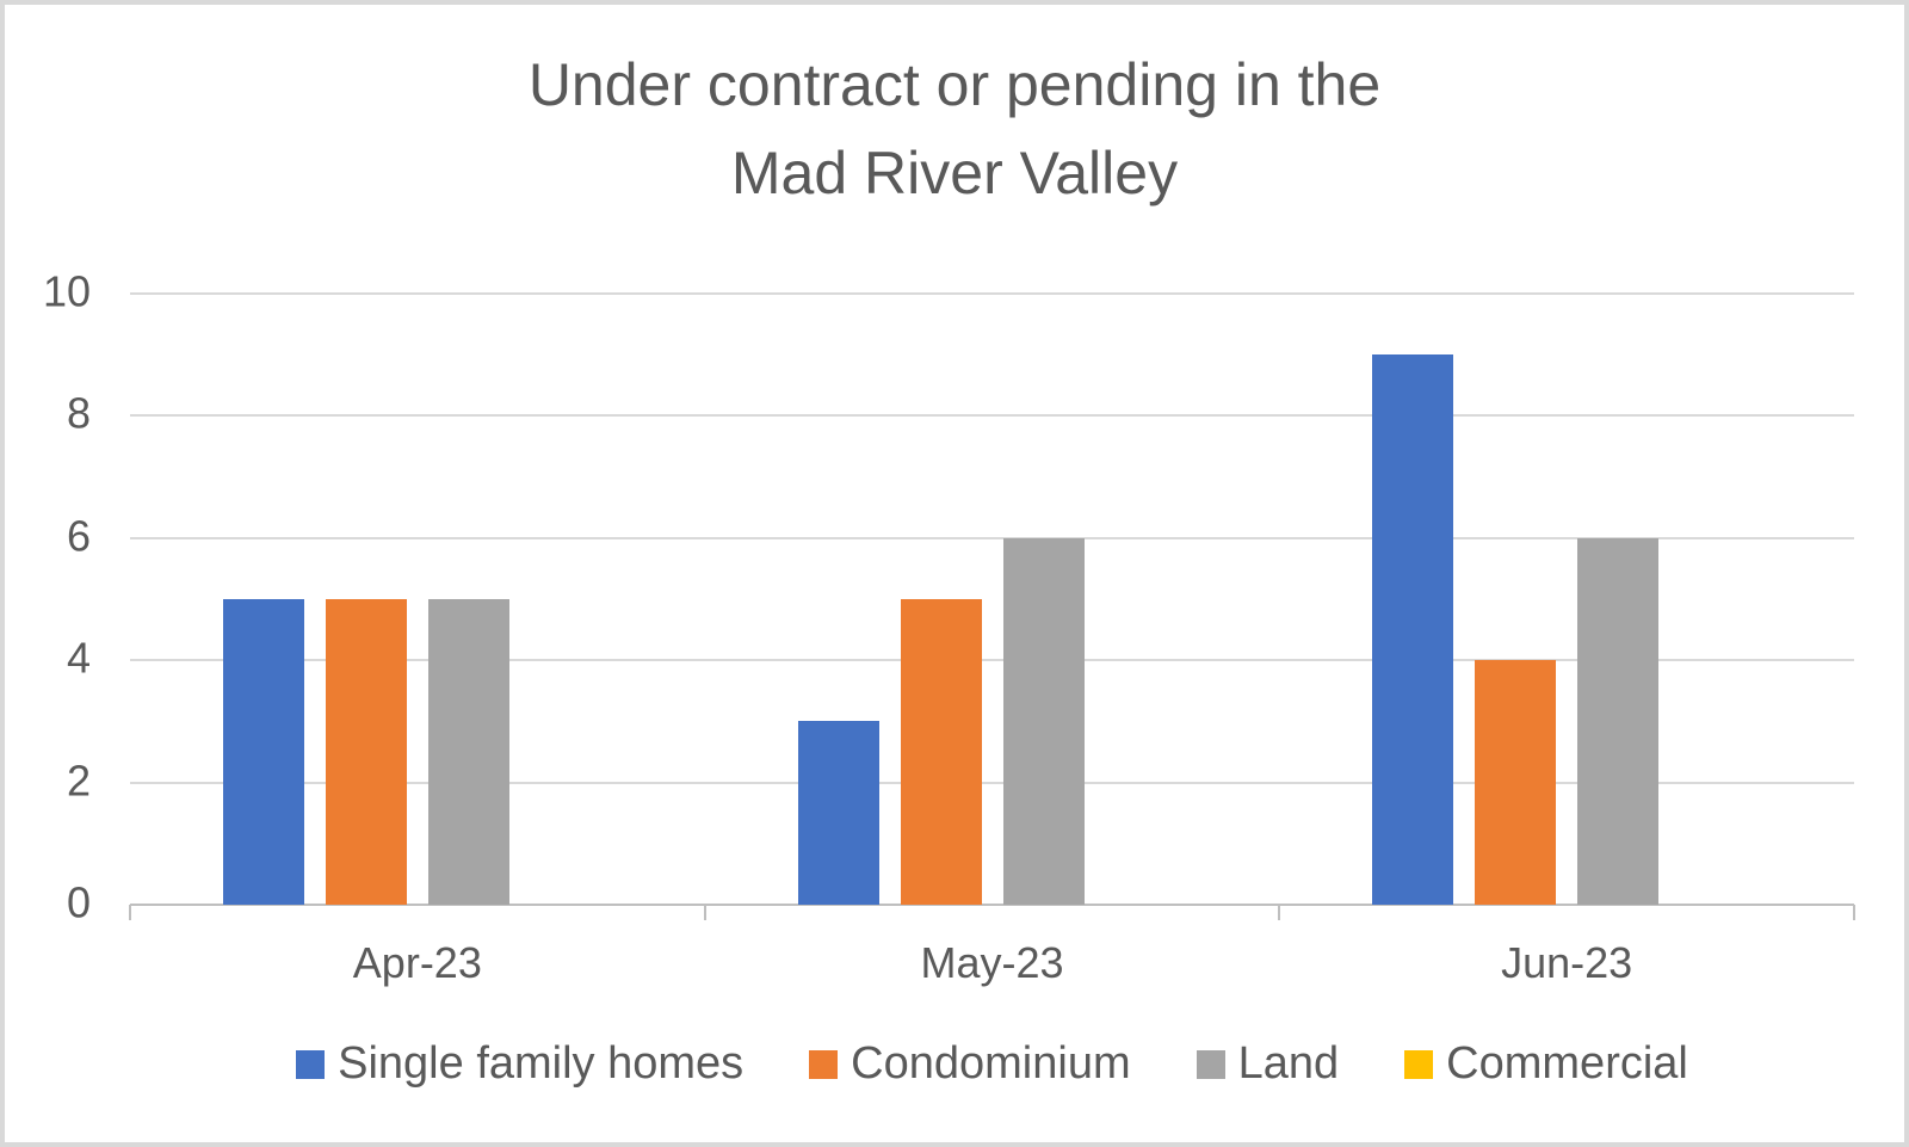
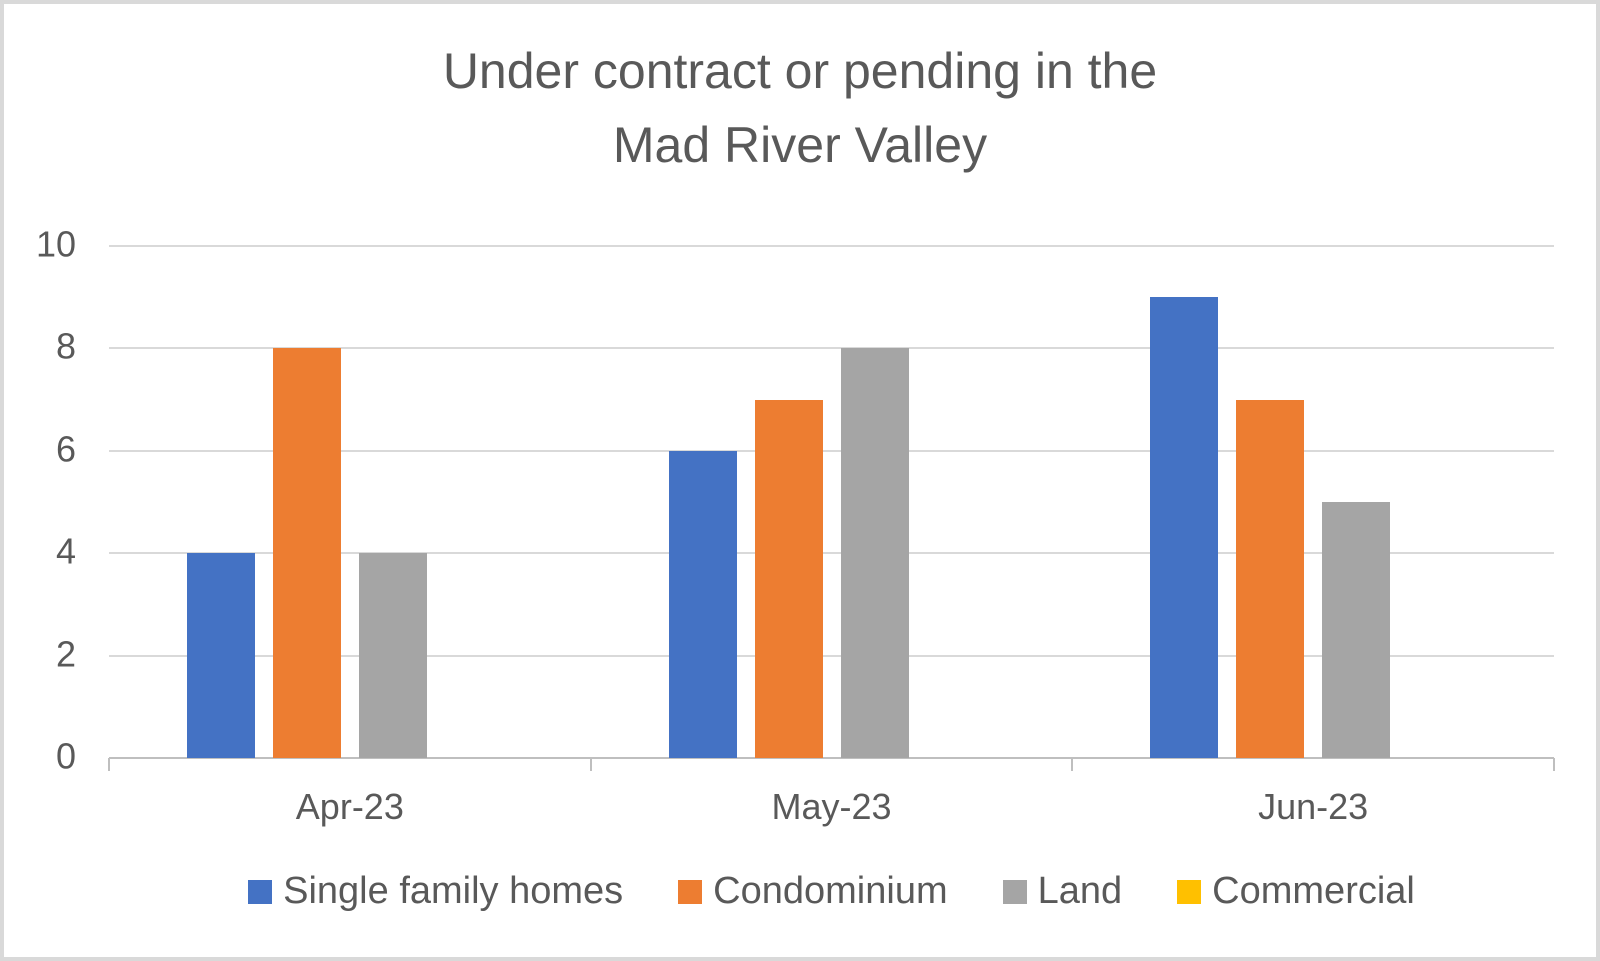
Single family homes/Apr-23: 5 -> 4
Condominium/Apr-23: 5 -> 8
Land/Apr-23: 5 -> 4
Single family homes/May-23: 3 -> 6
Condominium/May-23: 5 -> 7
Land/May-23: 6 -> 8
Condominium/Jun-23: 4 -> 7
Land/Jun-23: 6 -> 5
